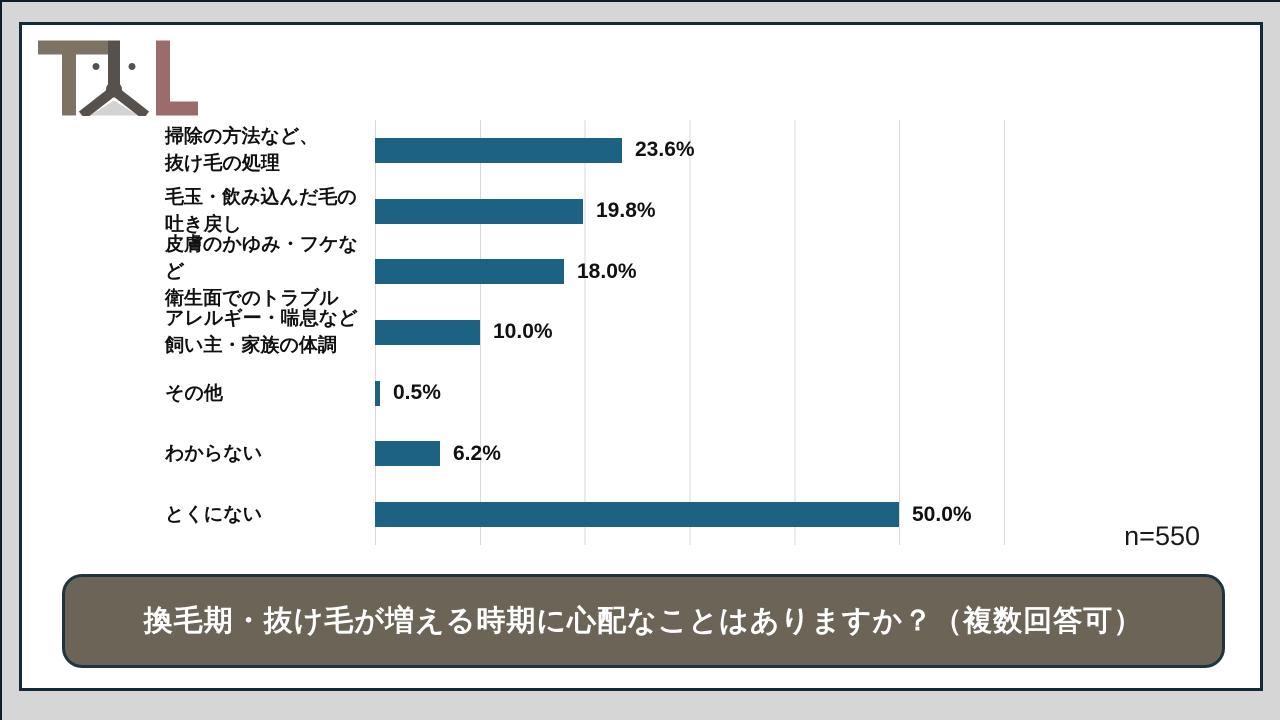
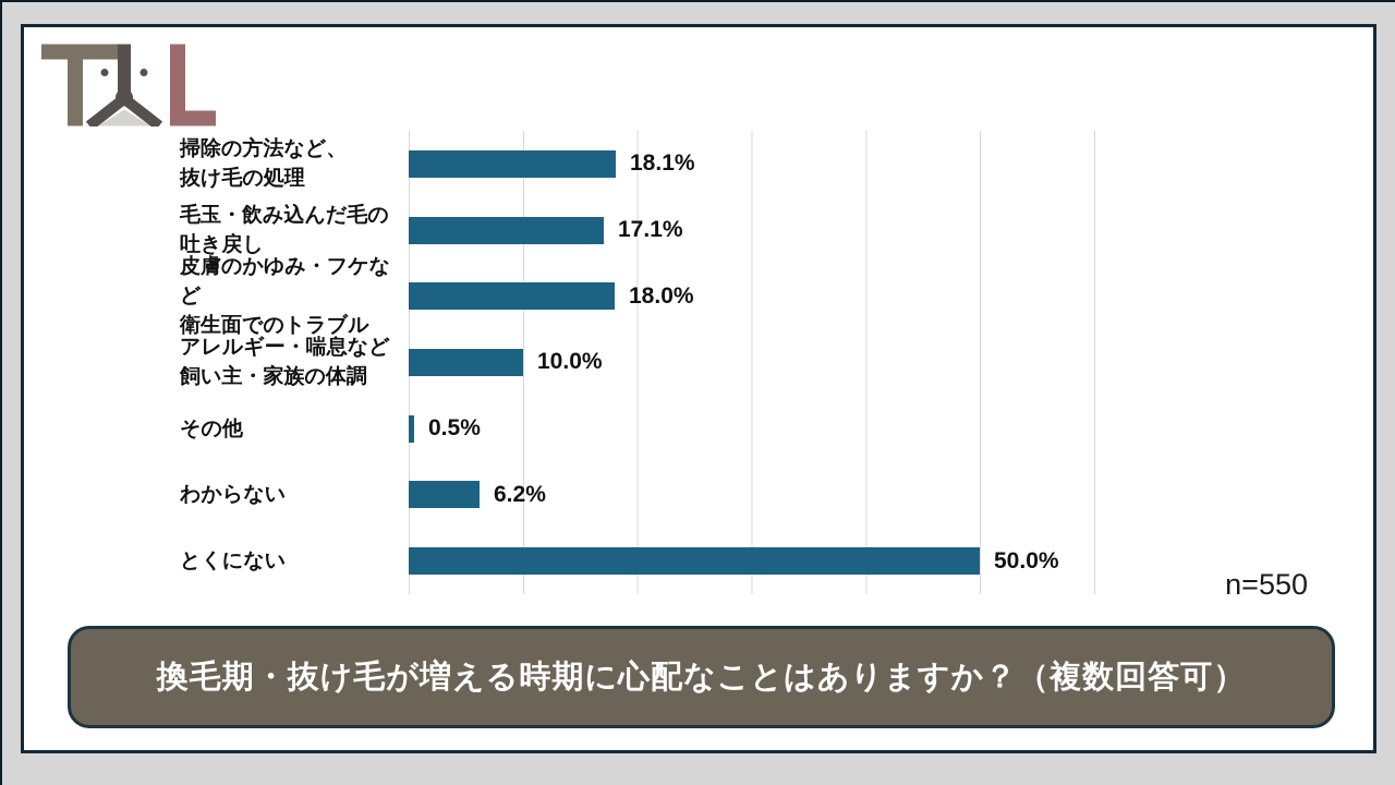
掃除の方法など、 抜け毛の処理: 23.6% -> 18.1%
毛玉・飲み込んだ毛の 吐き戻し: 19.8% -> 17.1%
